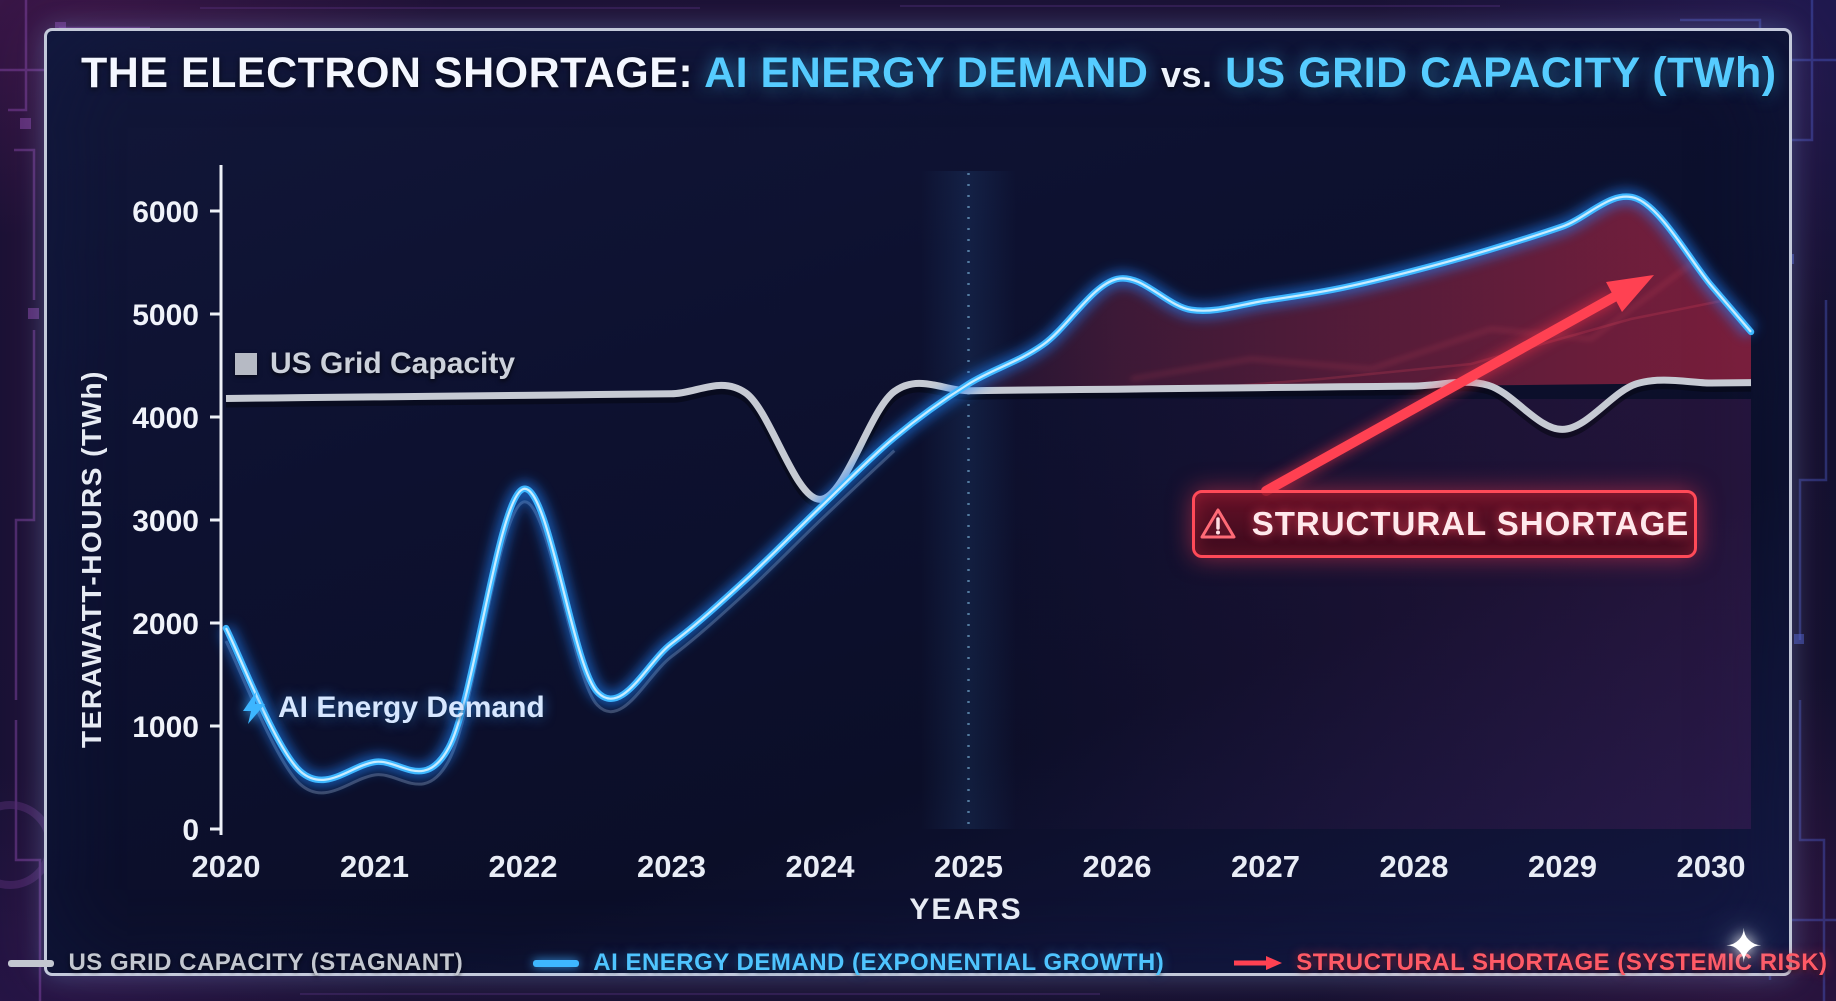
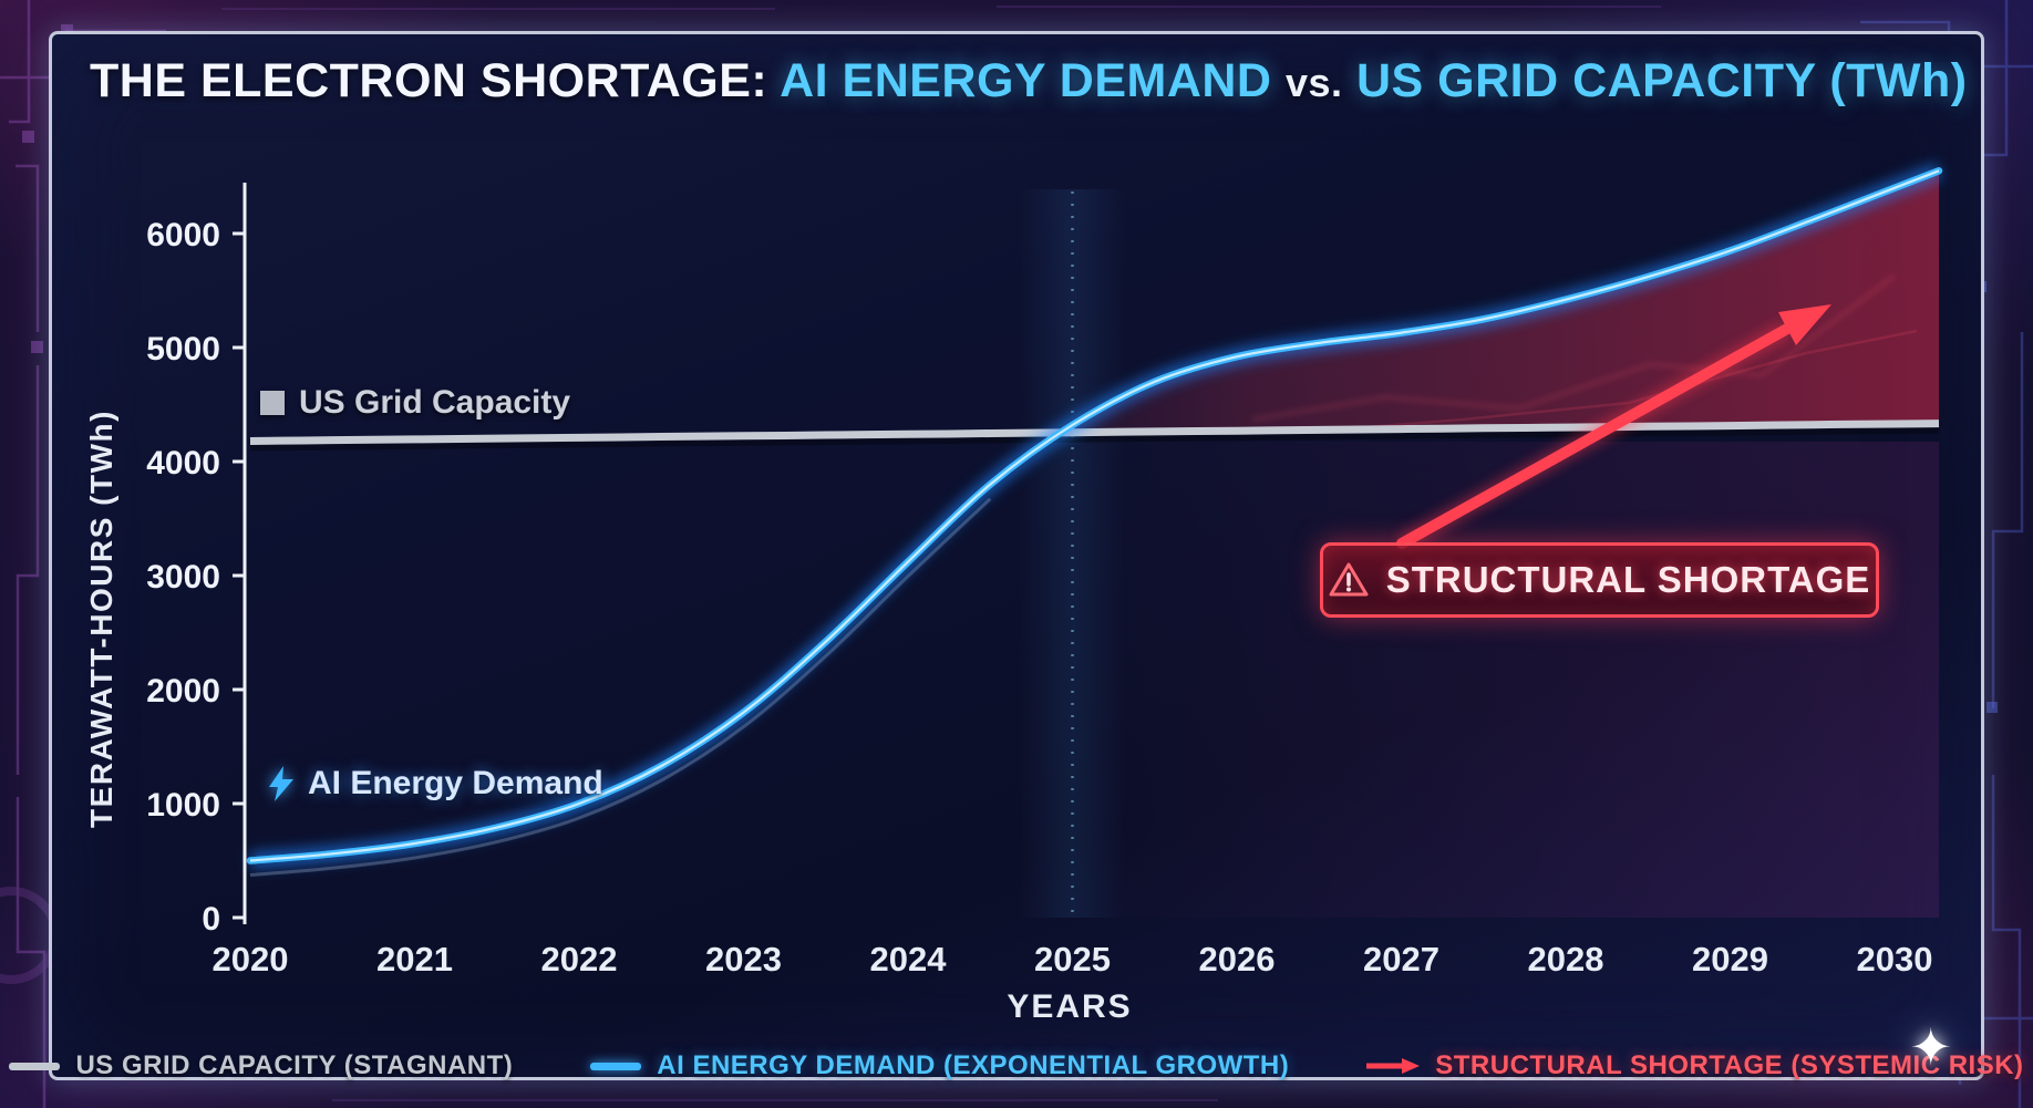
AI Energy Demand/2020: 1950 -> 500
AI Energy Demand/2022: 3300 -> 1000
US Grid Capacity/2024: 3200 -> 4240
AI Energy Demand/2026: 5340 -> 4920
US Grid Capacity/2029: 3880 -> 4320
AI Energy Demand/2030: 5280 -> 6400
